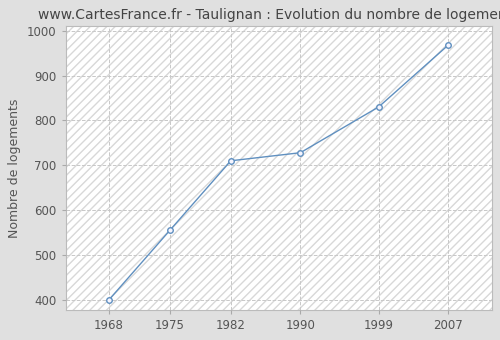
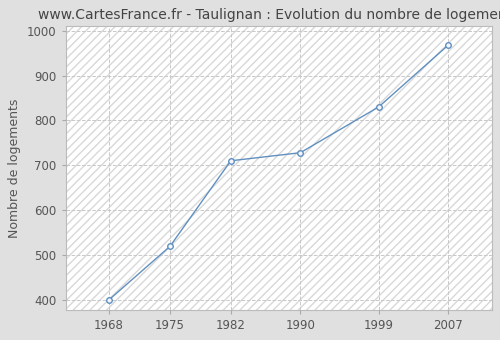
1975: 555 -> 519
